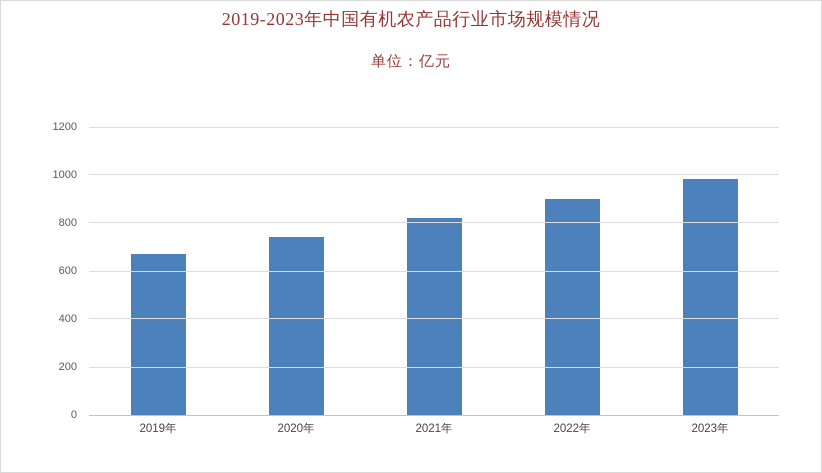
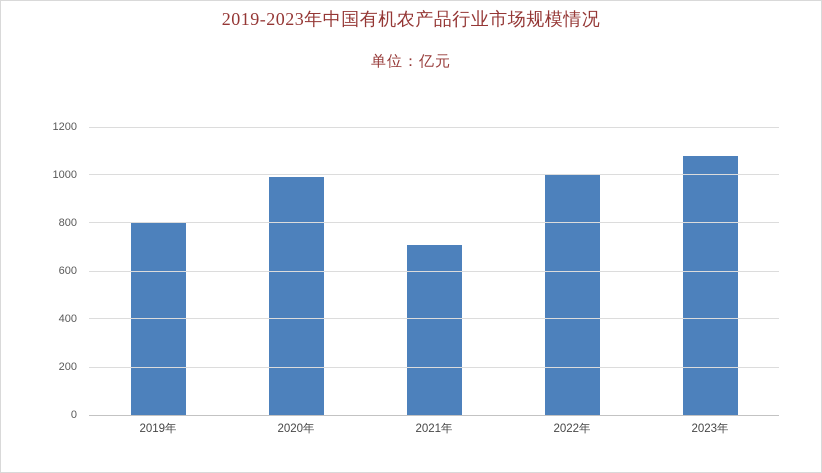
2019年: 670 -> 800
2020年: 740 -> 990
2021年: 820 -> 710
2022年: 900 -> 1000
2023年: 980 -> 1080
